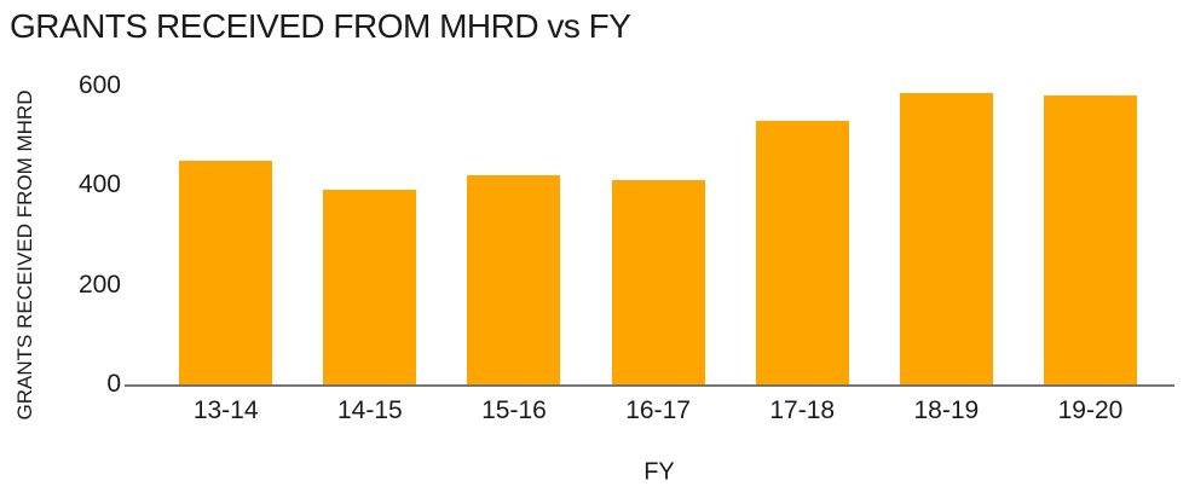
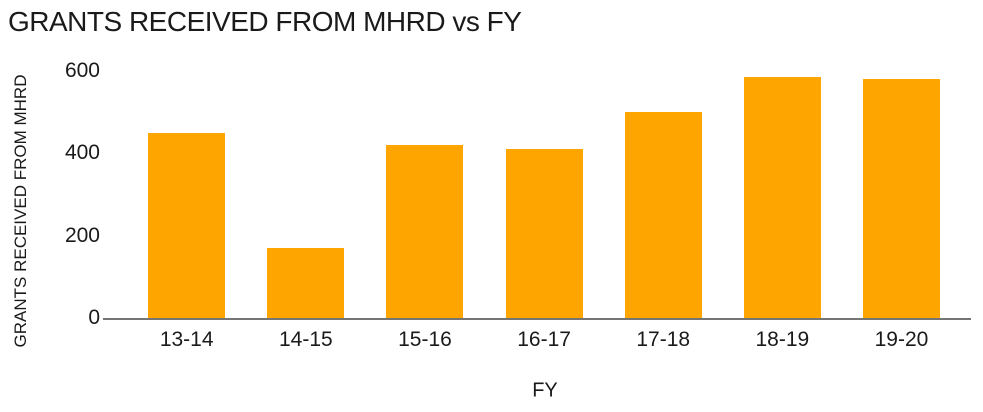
14-15: 390 -> 170
17-18: 530 -> 500
